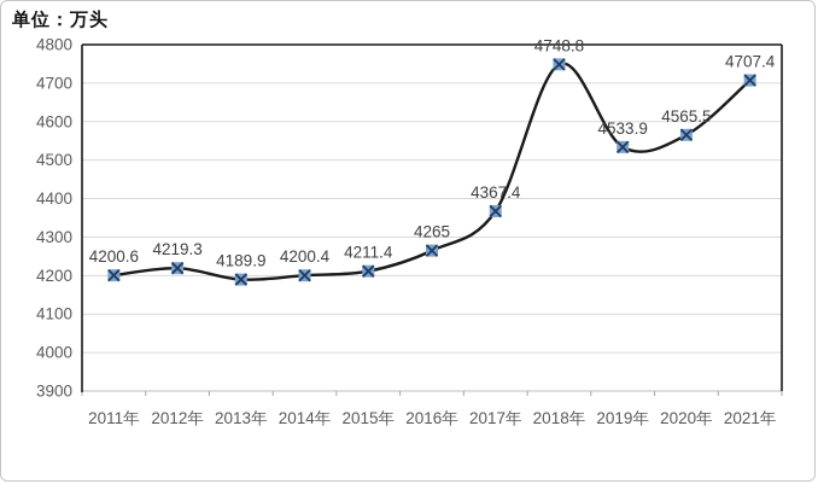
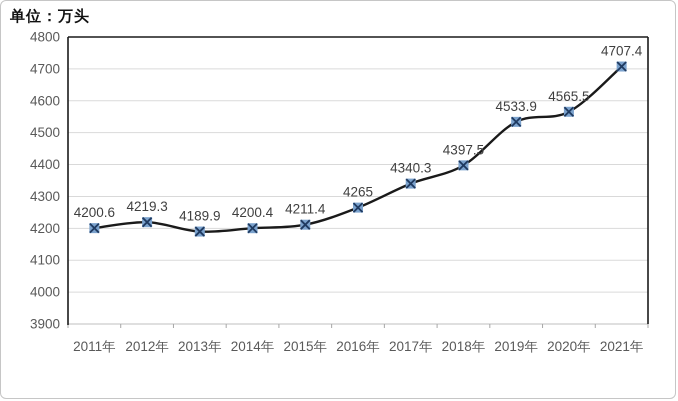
2017年: 4367.4 -> 4340.3
2018年: 4748.8 -> 4397.5
